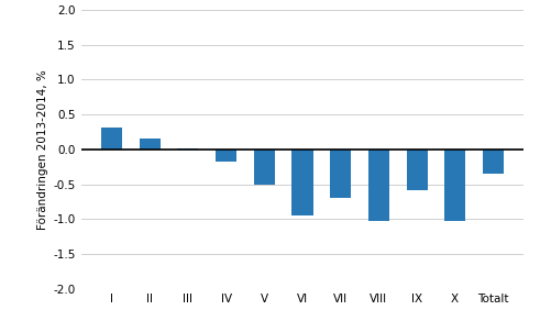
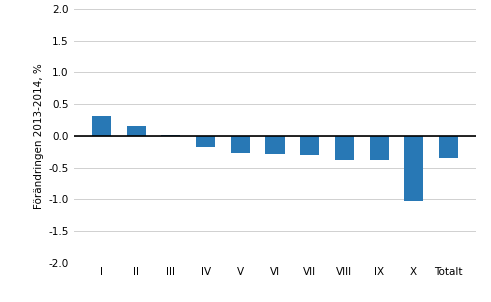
V: -0.50 -> -0.27
VI: -0.94 -> -0.28
VII: -0.70 -> -0.30
VIII: -1.02 -> -0.38
IX: -0.58 -> -0.38
